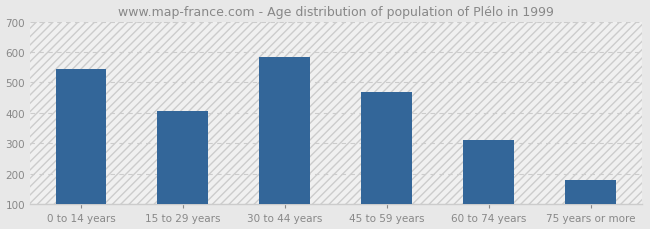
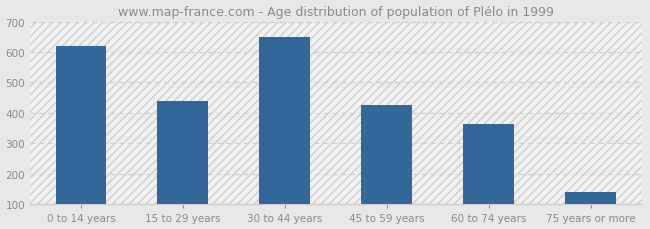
0 to 14 years: 545 -> 620
15 to 29 years: 405 -> 440
30 to 44 years: 585 -> 650
45 to 59 years: 470 -> 425
60 to 74 years: 310 -> 365
75 years or more: 180 -> 140
